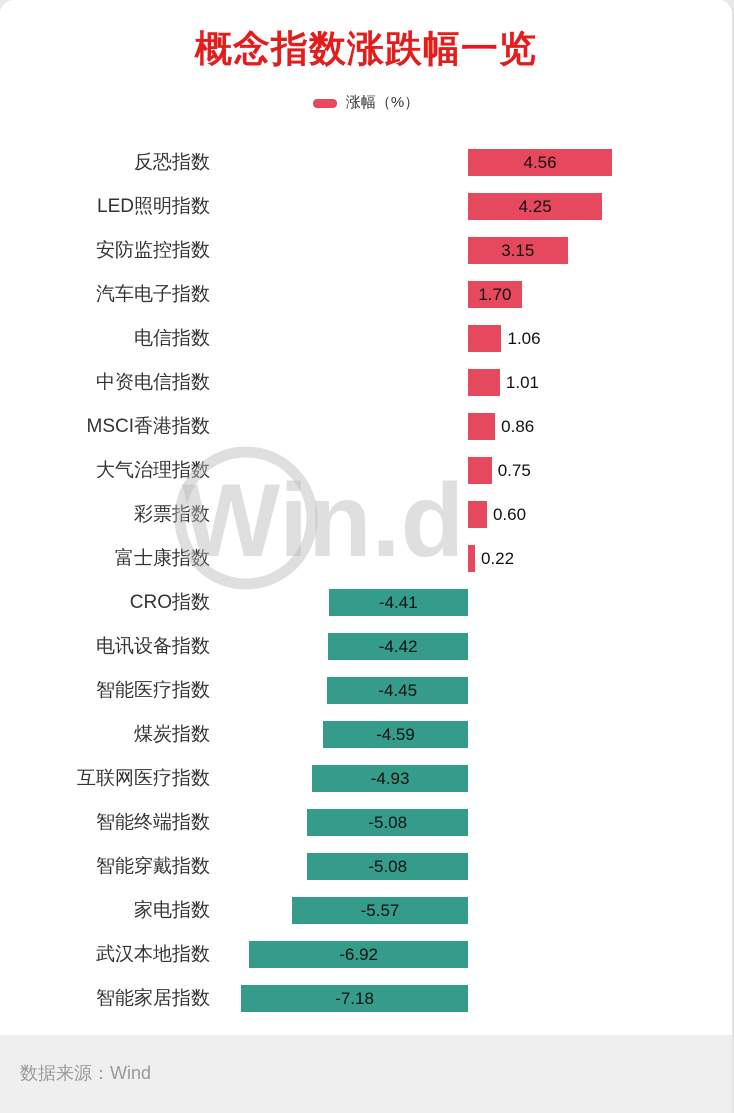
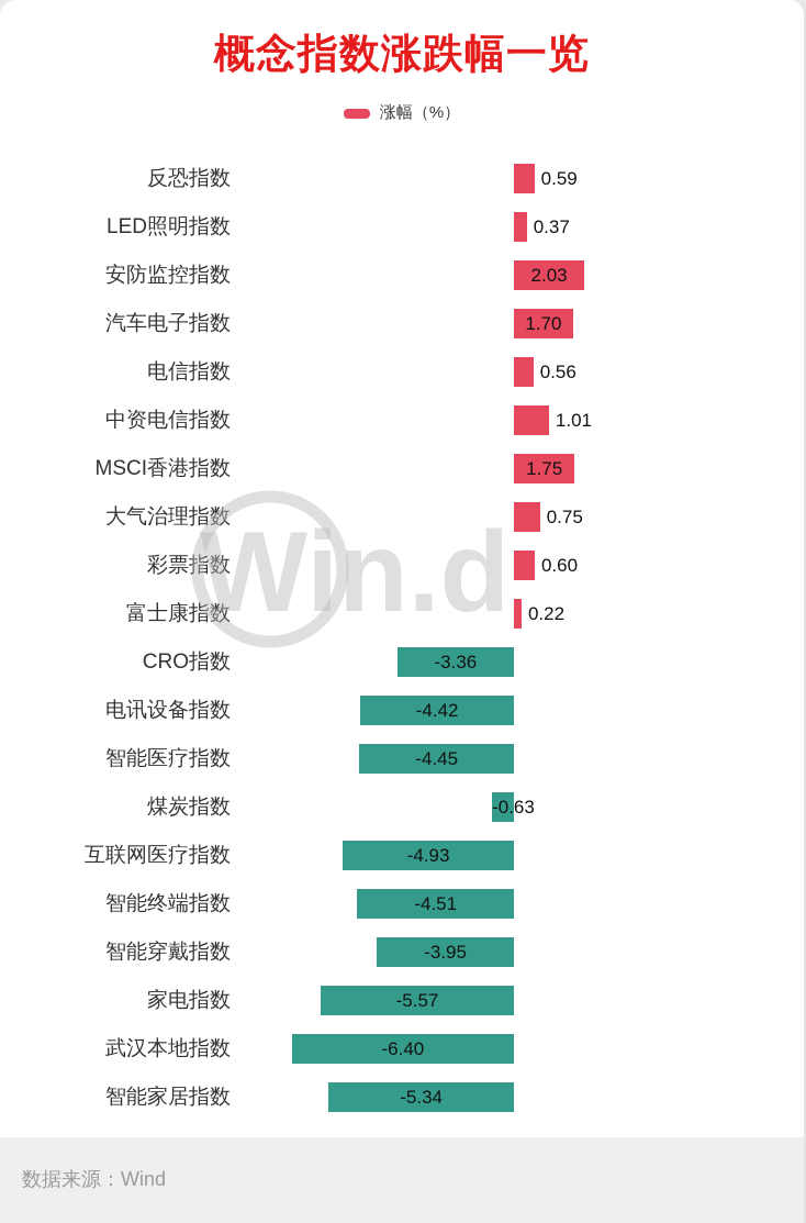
反恐指数: 4.56 -> 0.59
LED照明指数: 4.25 -> 0.37
安防监控指数: 3.15 -> 2.03
电信指数: 1.06 -> 0.56
MSCI香港指数: 0.86 -> 1.75
CRO指数: -4.41 -> -3.36
煤炭指数: -4.59 -> -0.63
智能终端指数: -5.08 -> -4.51
智能穿戴指数: -5.08 -> -3.95
武汉本地指数: -6.92 -> -6.40
智能家居指数: -7.18 -> -5.34
